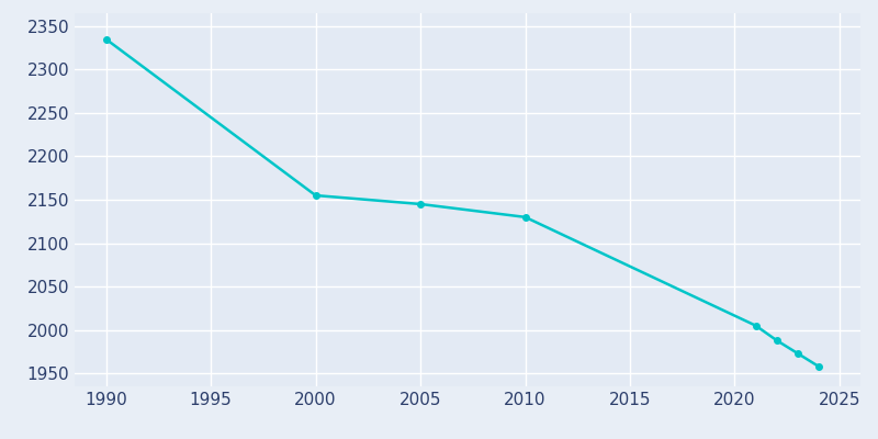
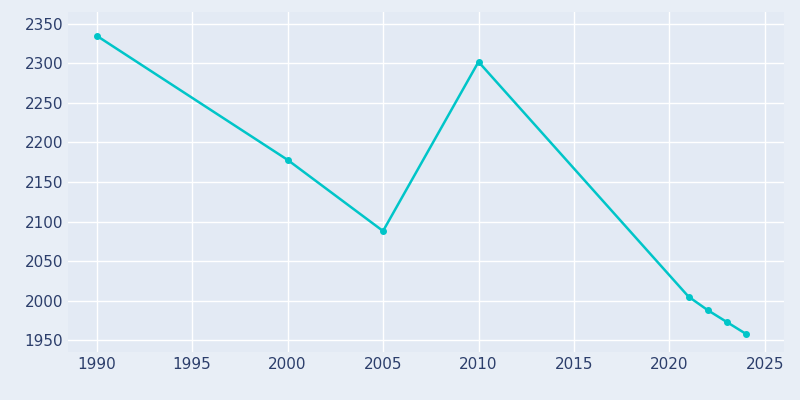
2000: 2155 -> 2178
2005: 2145 -> 2088
2010: 2130 -> 2302
